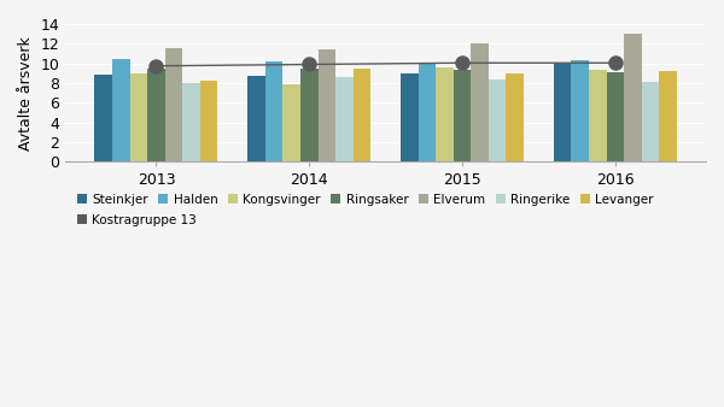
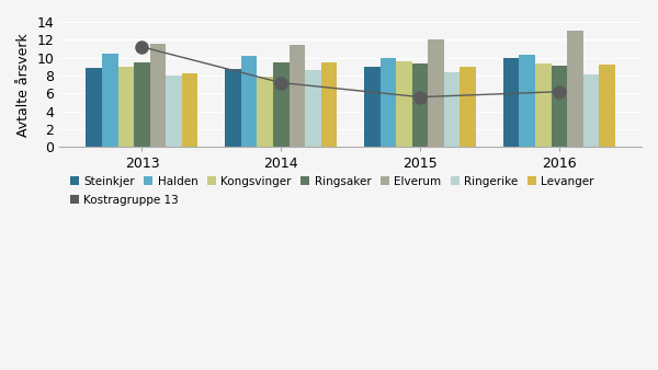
Kostragruppe 13/2013: 9.8 -> 11.2
Kostragruppe 13/2014: 9.9 -> 7.2
Kostragruppe 13/2015: 10.1 -> 5.6
Kostragruppe 13/2016: 10.1 -> 6.2
